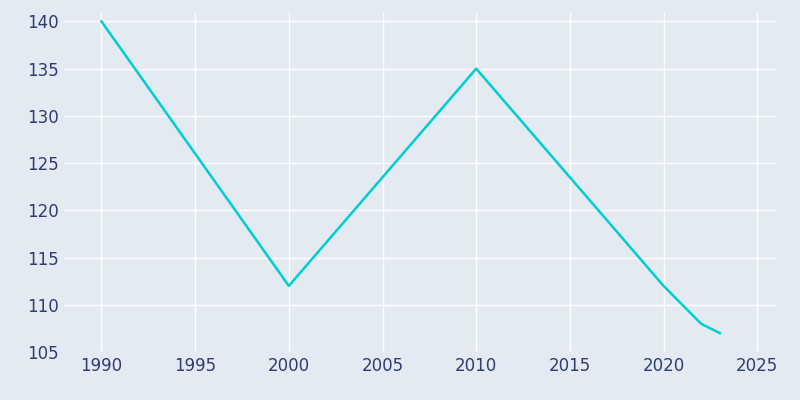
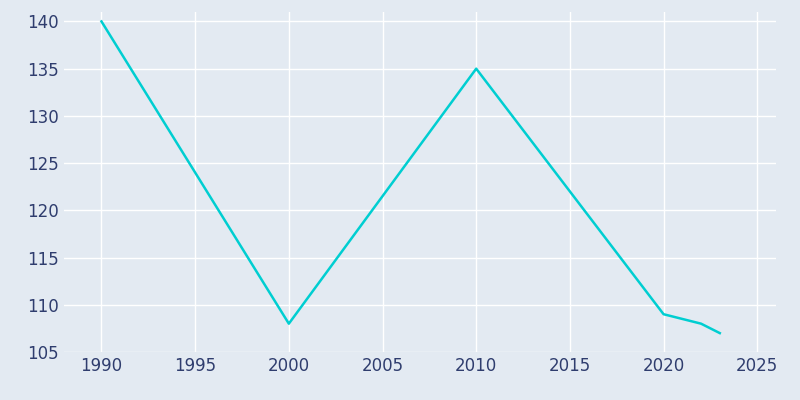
2000: 112 -> 108
2020: 112 -> 109
